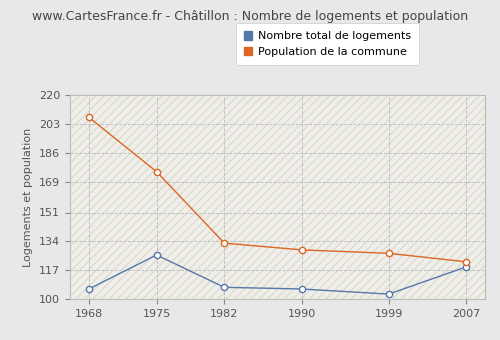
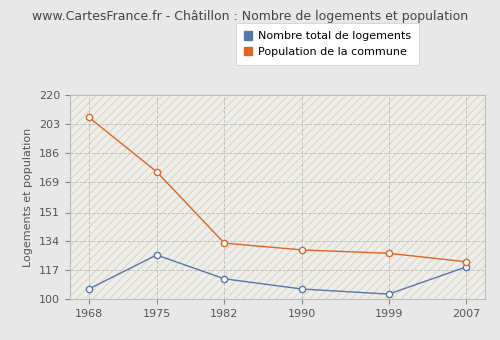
Nombre total de logements/1982: 107 -> 112
